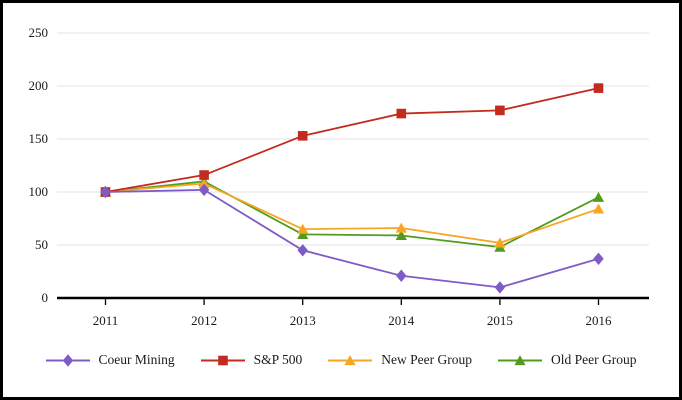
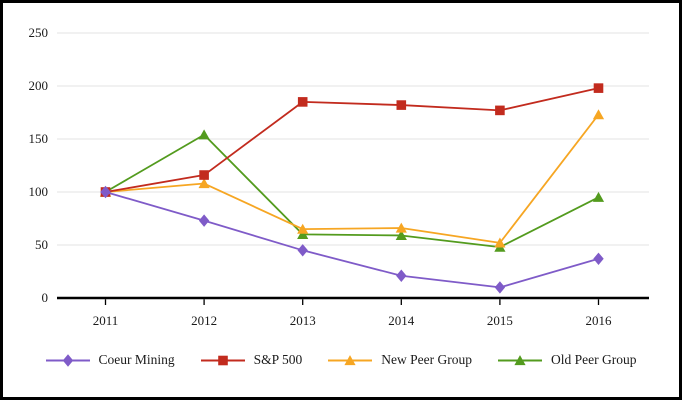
Coeur Mining/2012: 102 -> 73
Old Peer Group/2012: 110 -> 154
S&P 500/2013: 153 -> 185
S&P 500/2014: 174 -> 182
New Peer Group/2016: 84 -> 173
